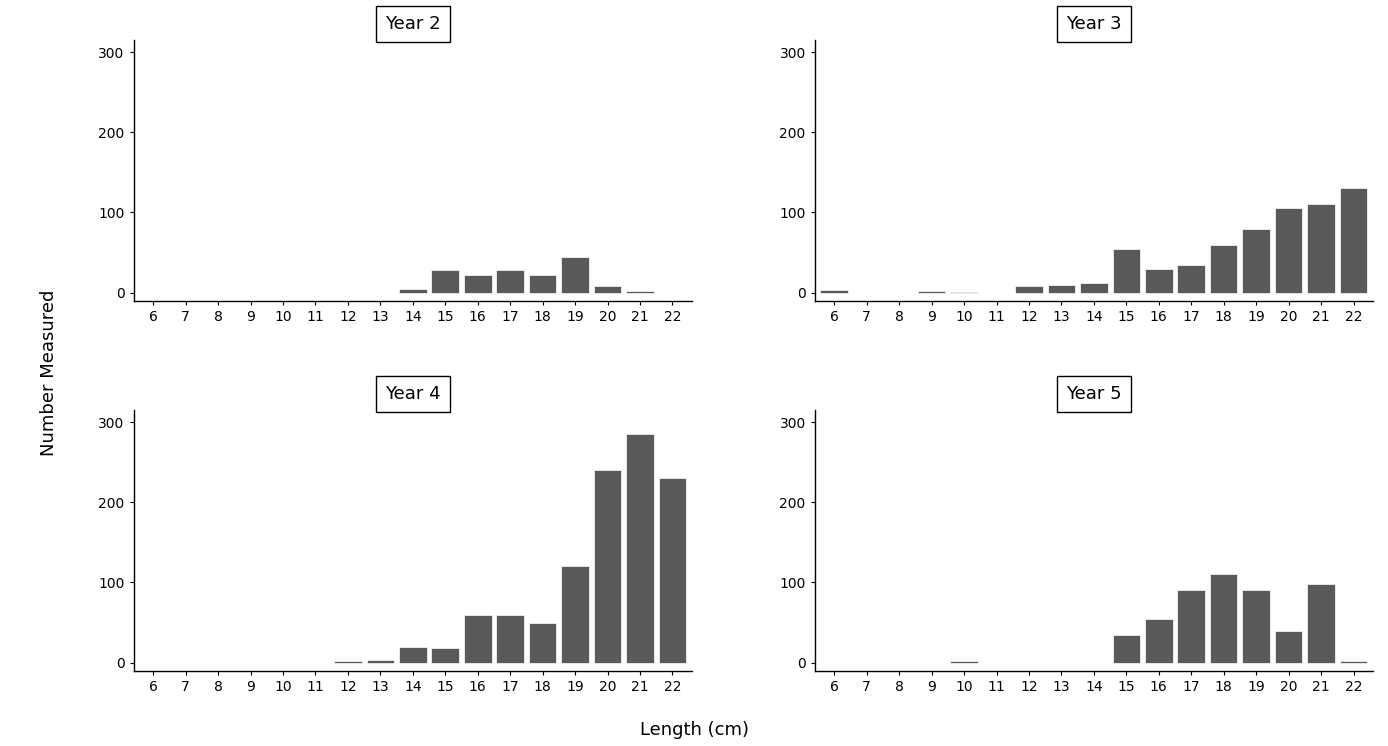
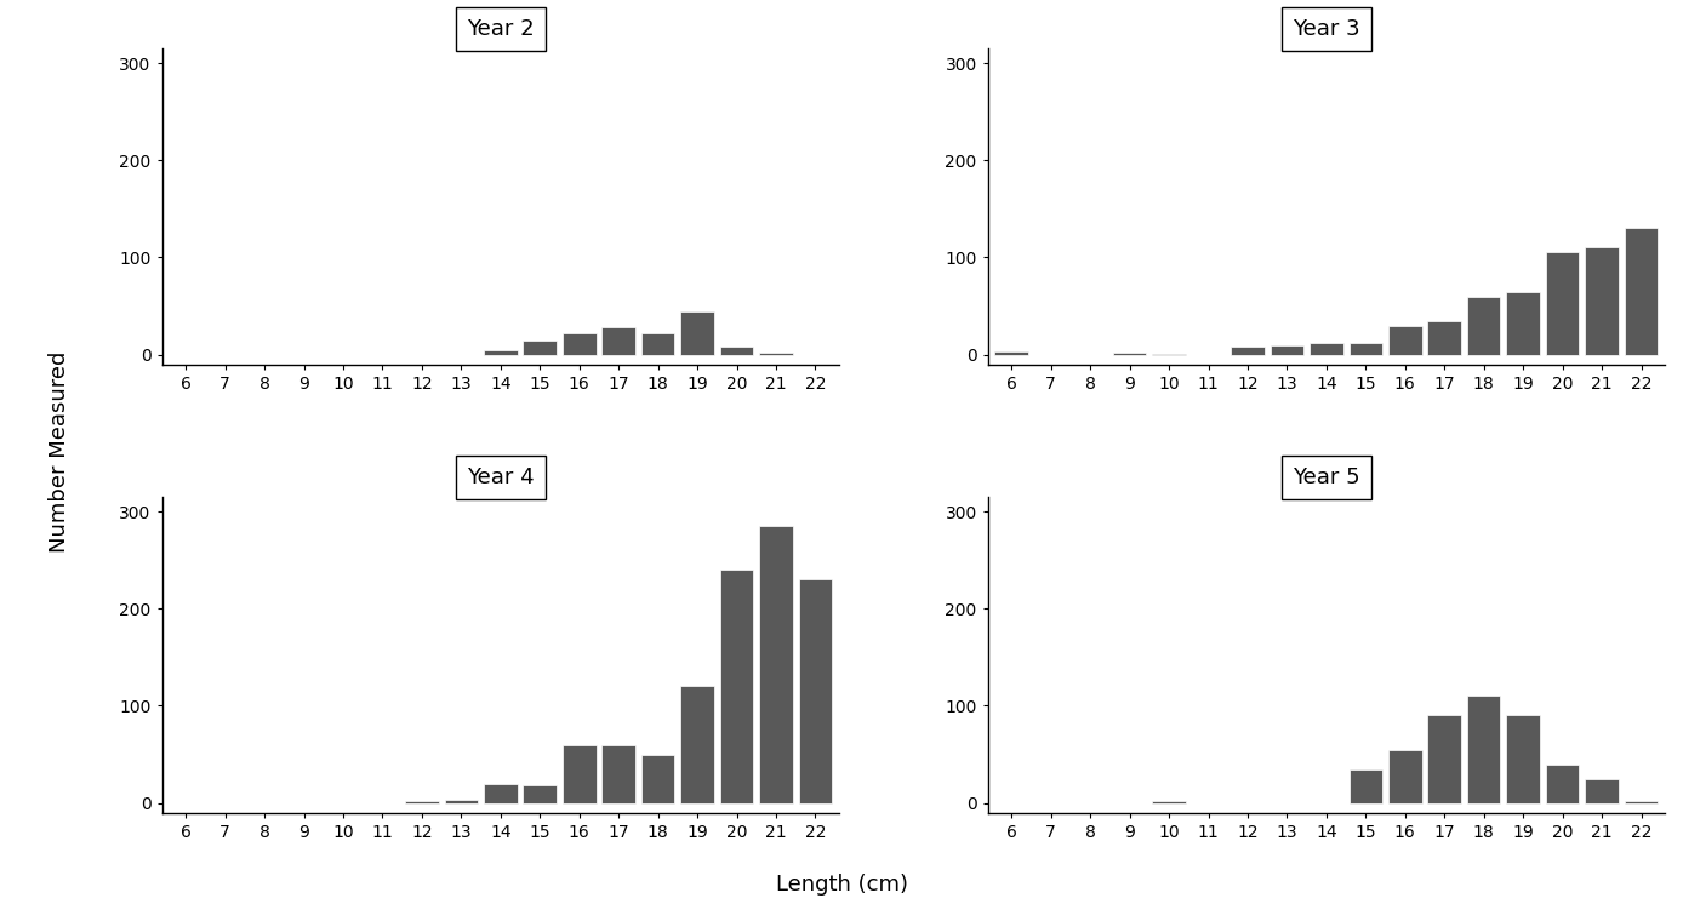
Year 2/15: 28 -> 15
Year 3/15: 54 -> 12
Year 3/19: 80 -> 65
Year 5/21: 98 -> 25
